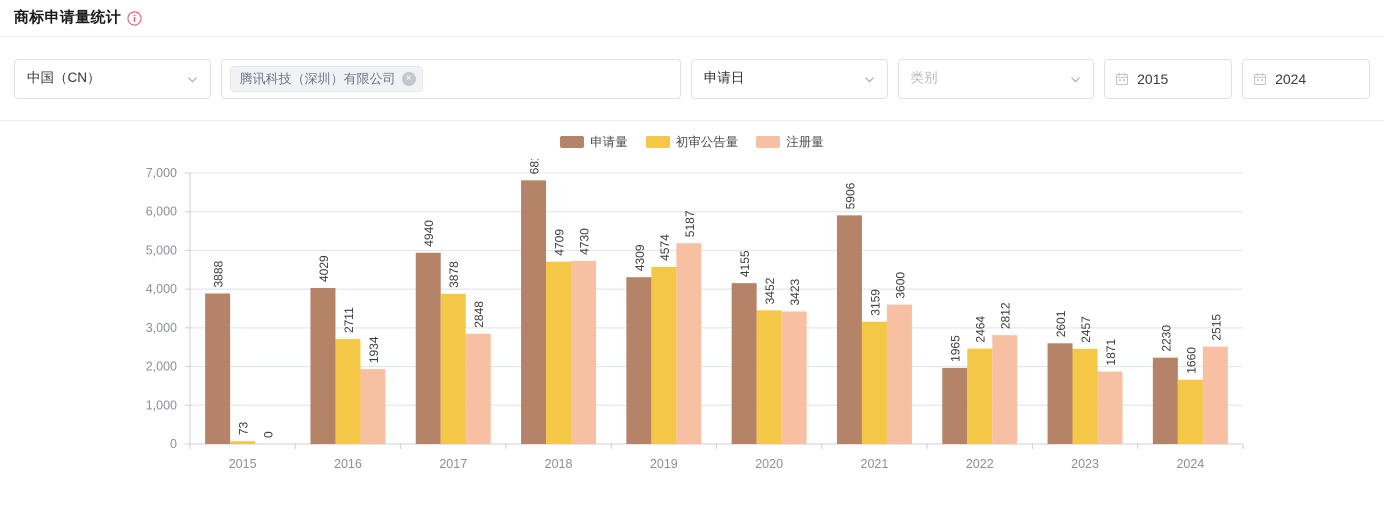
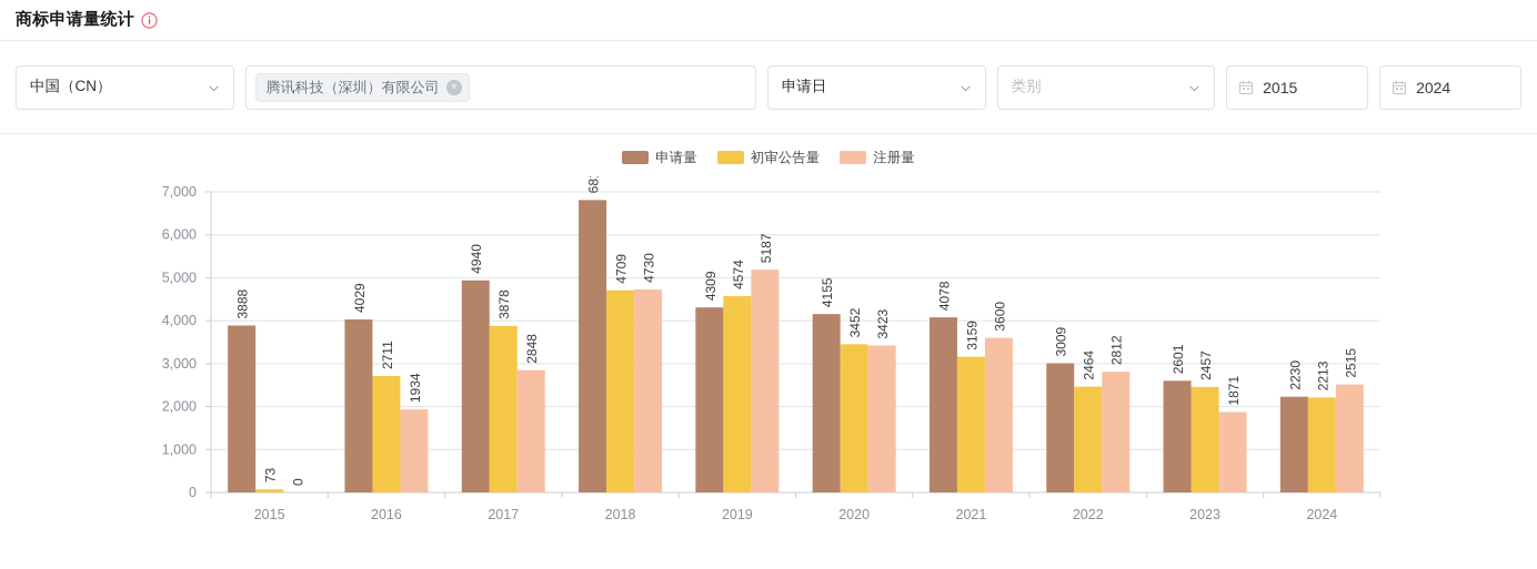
申请量/2021: 5906 -> 4078
申请量/2022: 1965 -> 3009
初审公告量/2024: 1660 -> 2213
